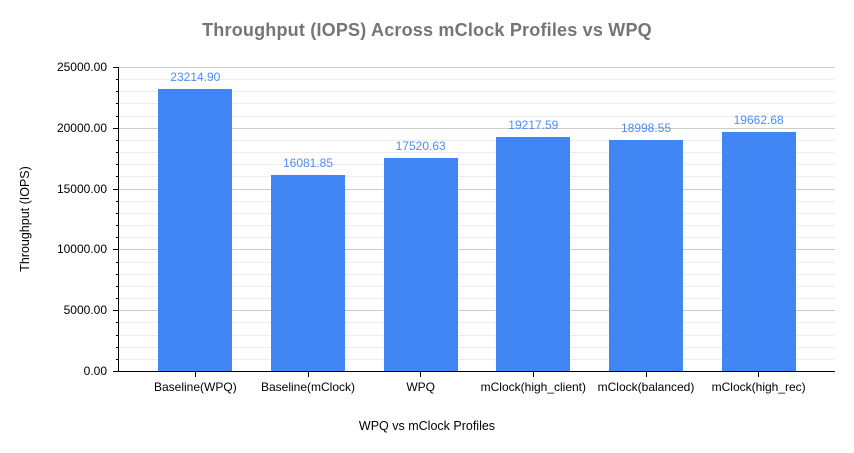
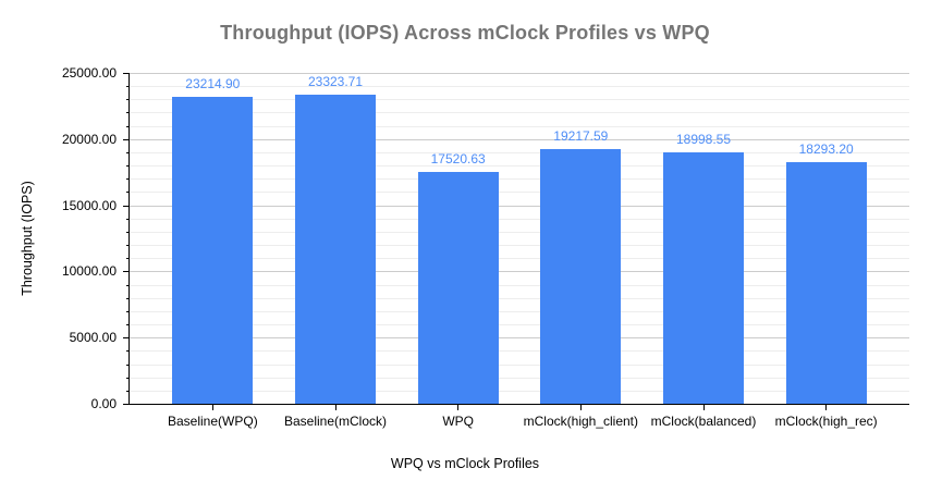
Baseline(mClock): 16081.85 -> 23323.71
mClock(high_rec): 19662.68 -> 18293.20
